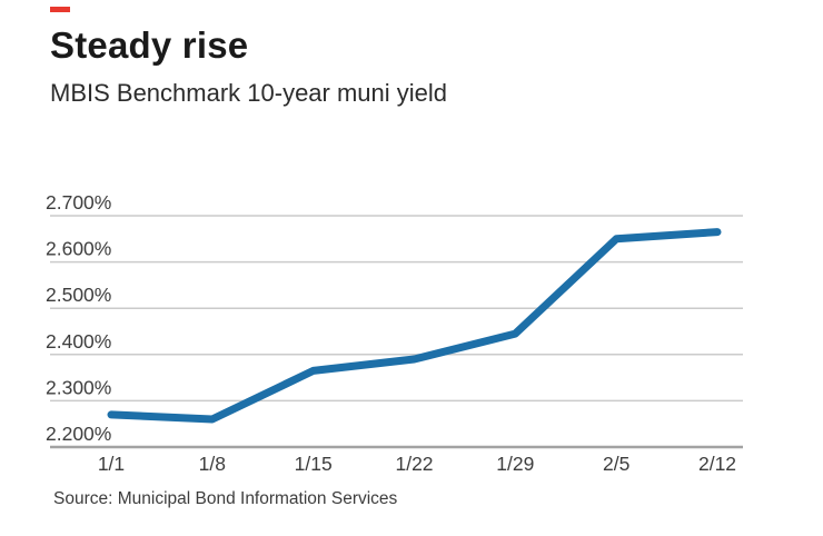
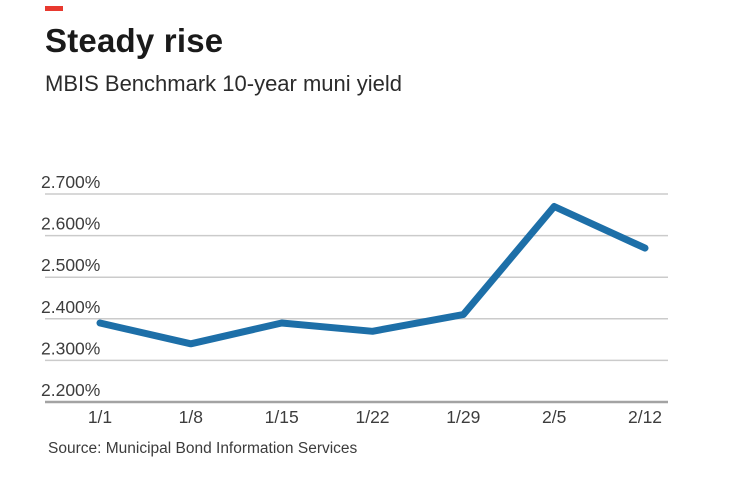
1/1: 2.27% -> 2.39%
1/8: 2.26% -> 2.34%
1/15: 2.37% -> 2.39%
1/22: 2.39% -> 2.37%
1/29: 2.44% -> 2.41%
2/5: 2.65% -> 2.67%
2/12: 2.67% -> 2.57%
